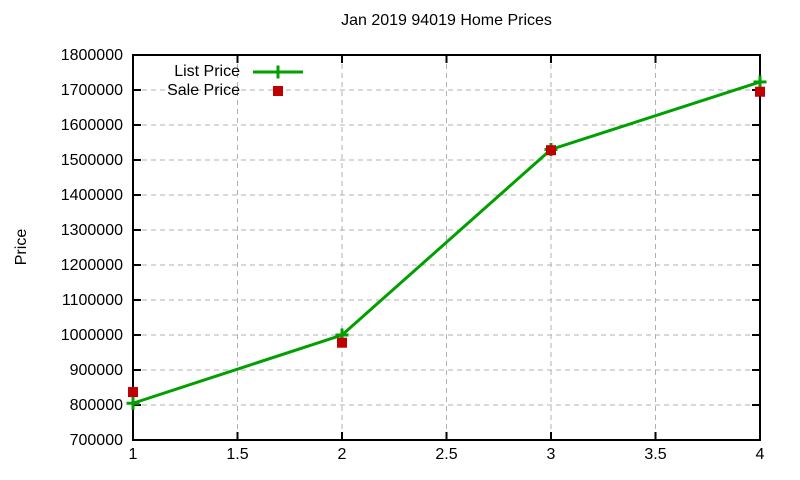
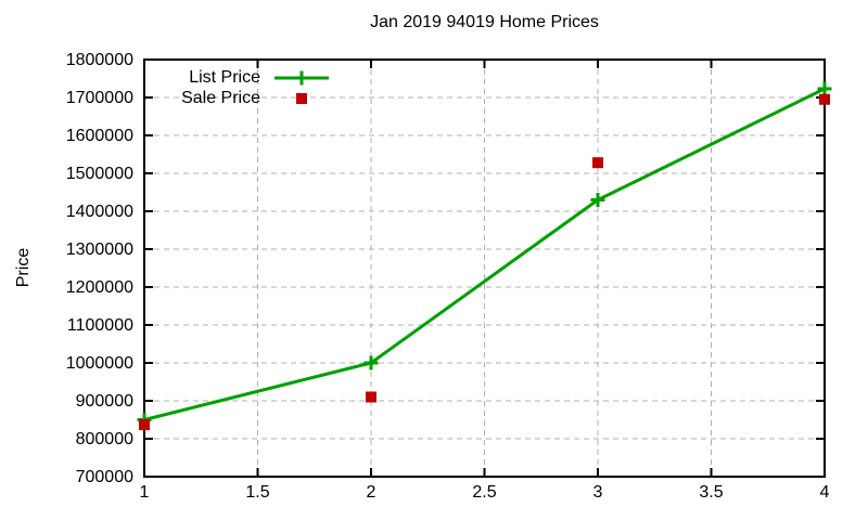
List Price/1: 800000 -> 850000
Sale Price/2: 980000 -> 910000
List Price/3: 1530000 -> 1430000
